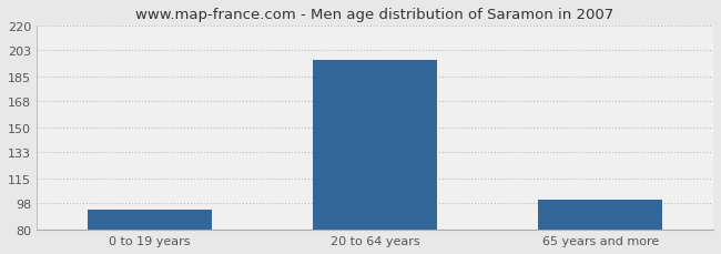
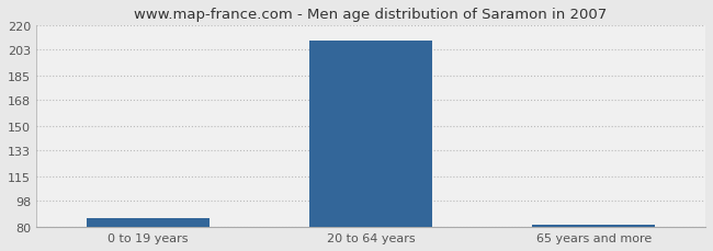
0 to 19 years: 94 -> 86
20 to 64 years: 196 -> 209
65 years and more: 101 -> 82
